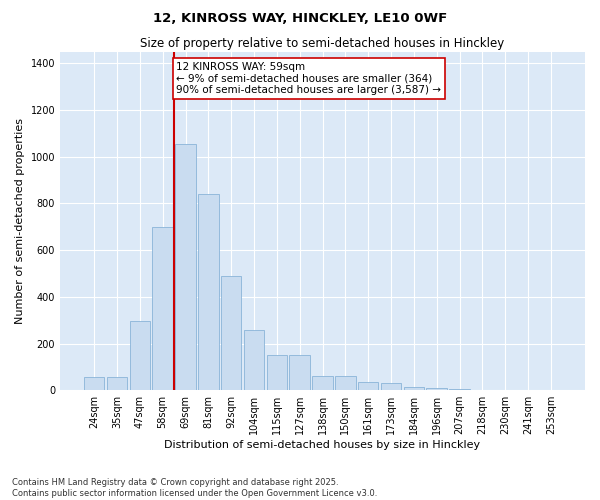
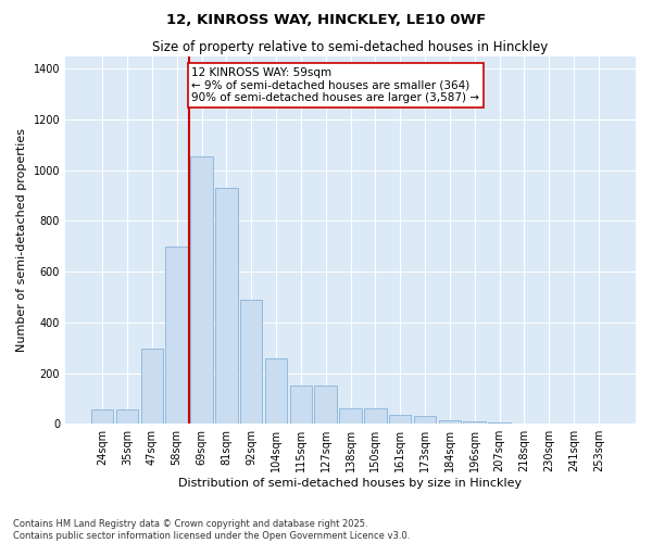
81sqm: 840 -> 930
